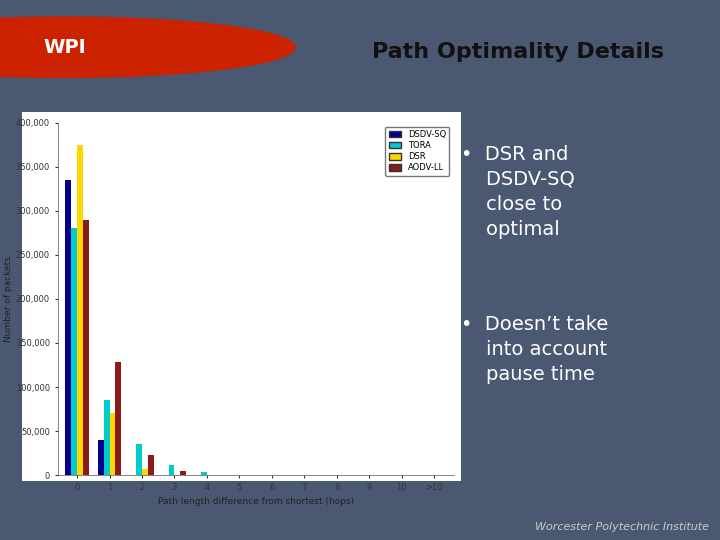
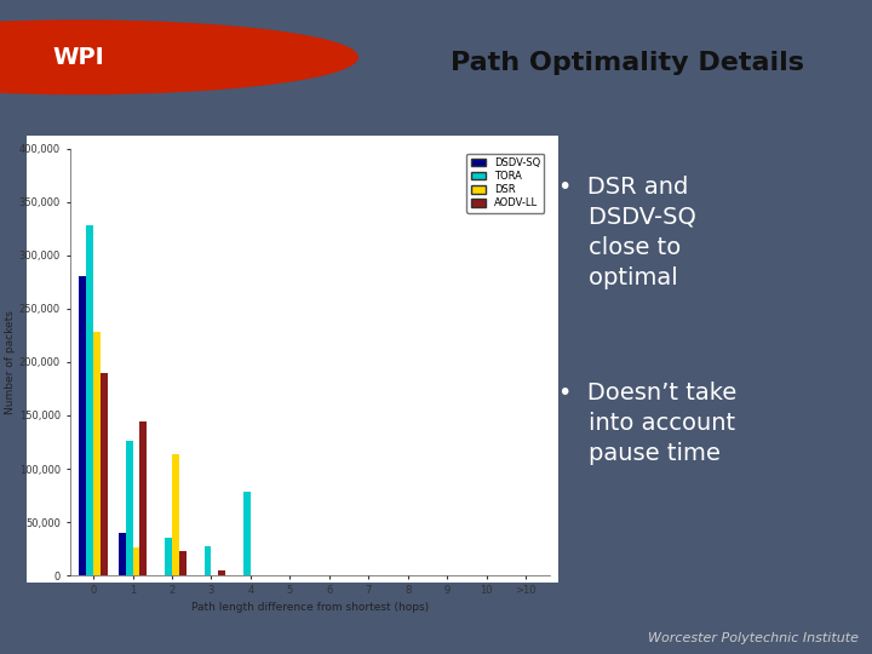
DSDV-SQ/0: 335,000 -> 280,000
TORA/0: 280,000 -> 328,000
DSR/0: 375,000 -> 228,000
AODV-LL/0: 290,000 -> 190,000
TORA/1: 85,000 -> 126,000
DSR/1: 70,000 -> 26,000
AODV-LL/1: 128,000 -> 144,000
DSR/2: 7,000 -> 114,000
TORA/3: 12,000 -> 28,000
TORA/4: 4,000 -> 78,000
